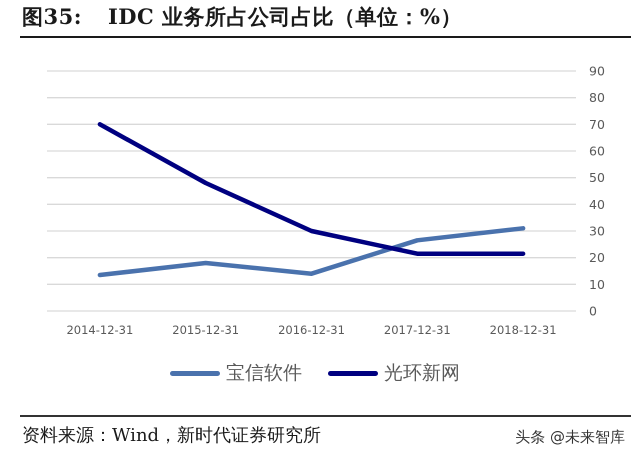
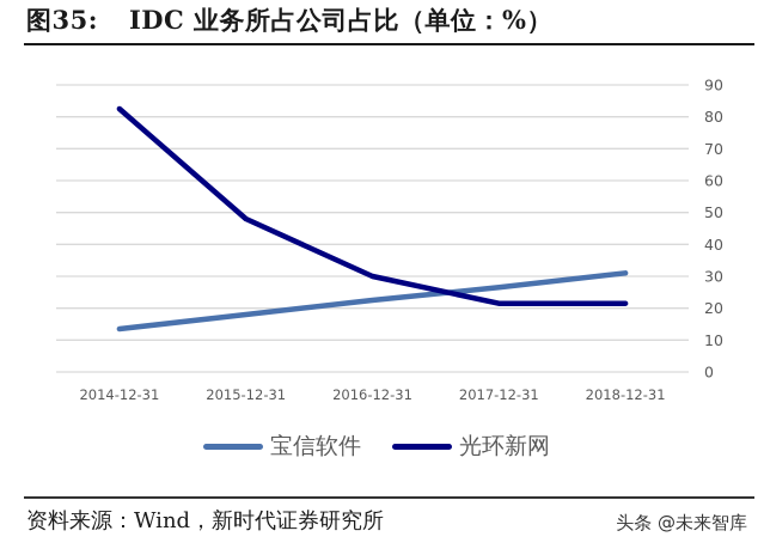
光环新网/2014-12-31: 70 -> 82
宝信软件/2016-12-31: 14 -> 22
